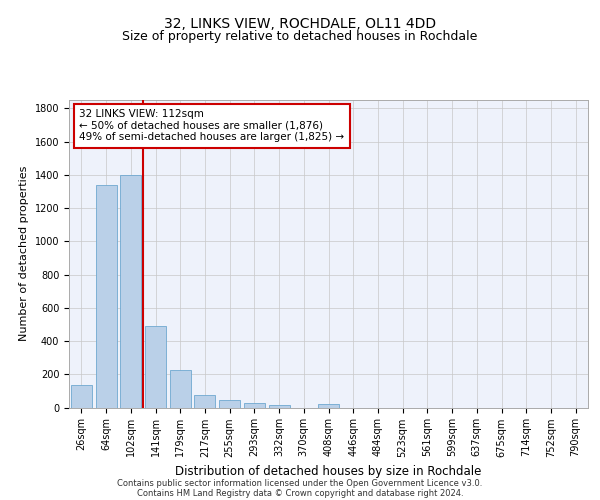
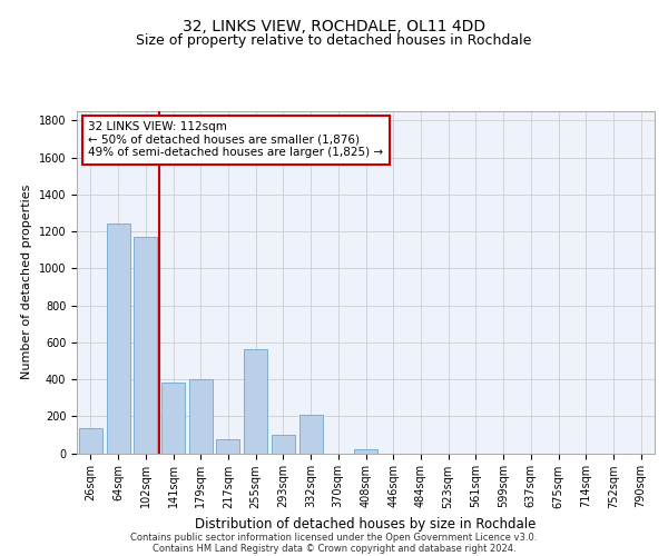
64sqm: 1340 -> 1240
102sqm: 1400 -> 1170
141sqm: 490 -> 380
179sqm: 220 -> 400
255sqm: 40 -> 560
293sqm: 30 -> 100
332sqm: 20 -> 210
